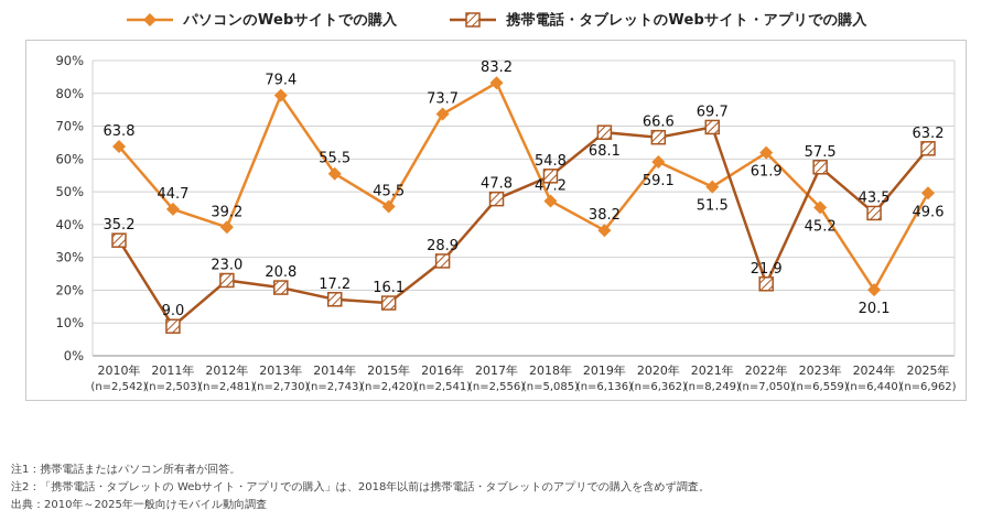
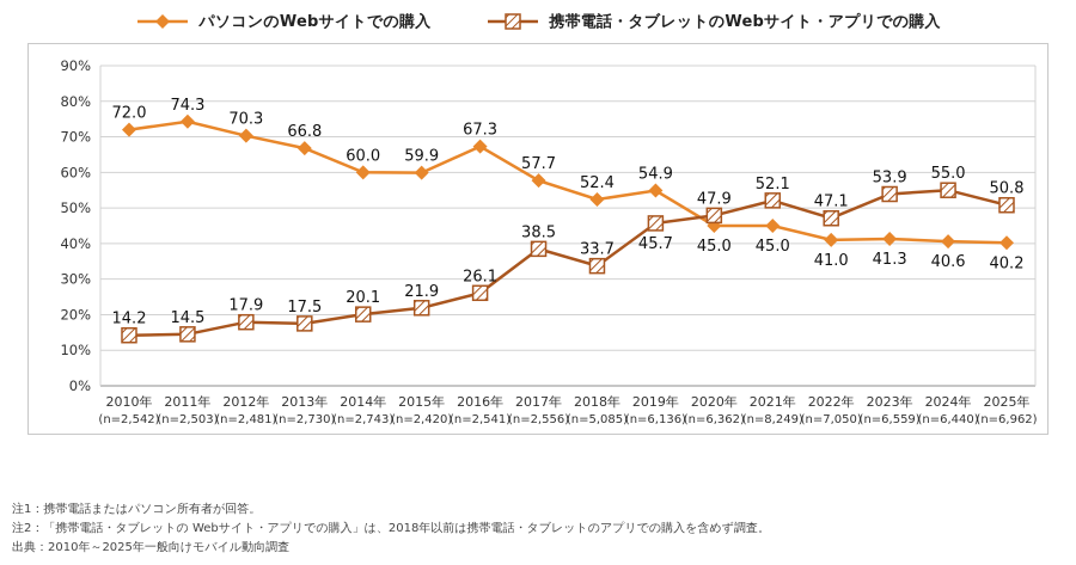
パソコンのWebサイトでの購入/2010年: 63.8 -> 72.0
携帯電話・タブレットのWebサイト・アプリでの購入/2010年: 35.2 -> 14.2
パソコンのWebサイトでの購入/2011年: 44.7 -> 74.3
携帯電話・タブレットのWebサイト・アプリでの購入/2011年: 9.0 -> 14.5
パソコンのWebサイトでの購入/2012年: 39.2 -> 70.3
携帯電話・タブレットのWebサイト・アプリでの購入/2012年: 23.0 -> 17.9
パソコンのWebサイトでの購入/2013年: 79.4 -> 66.8
携帯電話・タブレットのWebサイト・アプリでの購入/2013年: 20.8 -> 17.5
パソコンのWebサイトでの購入/2014年: 55.5 -> 60.0
携帯電話・タブレットのWebサイト・アプリでの購入/2014年: 17.2 -> 20.1
パソコンのWebサイトでの購入/2015年: 45.5 -> 59.9
携帯電話・タブレットのWebサイト・アプリでの購入/2015年: 16.1 -> 21.9
パソコンのWebサイトでの購入/2016年: 73.7 -> 67.3
携帯電話・タブレットのWebサイト・アプリでの購入/2016年: 28.9 -> 26.1
パソコンのWebサイトでの購入/2017年: 83.2 -> 57.7
携帯電話・タブレットのWebサイト・アプリでの購入/2017年: 47.8 -> 38.5
パソコンのWebサイトでの購入/2018年: 47.2 -> 52.4
携帯電話・タブレットのWebサイト・アプリでの購入/2018年: 54.8 -> 33.7
パソコンのWebサイトでの購入/2019年: 38.2 -> 54.9
携帯電話・タブレットのWebサイト・アプリでの購入/2019年: 68.1 -> 45.7
パソコンのWebサイトでの購入/2020年: 59.1 -> 45.0
携帯電話・タブレットのWebサイト・アプリでの購入/2020年: 66.6 -> 47.9
パソコンのWebサイトでの購入/2021年: 51.5 -> 45.0
携帯電話・タブレットのWebサイト・アプリでの購入/2021年: 69.7 -> 52.1
パソコンのWebサイトでの購入/2022年: 61.9 -> 41.0
携帯電話・タブレットのWebサイト・アプリでの購入/2022年: 21.9 -> 47.1
パソコンのWebサイトでの購入/2023年: 45.2 -> 41.3
携帯電話・タブレットのWebサイト・アプリでの購入/2023年: 57.5 -> 53.9
パソコンのWebサイトでの購入/2024年: 20.1 -> 40.6
携帯電話・タブレットのWebサイト・アプリでの購入/2024年: 43.5 -> 55.0
パソコンのWebサイトでの購入/2025年: 49.6 -> 40.2
携帯電話・タブレットのWebサイト・アプリでの購入/2025年: 63.2 -> 50.8
